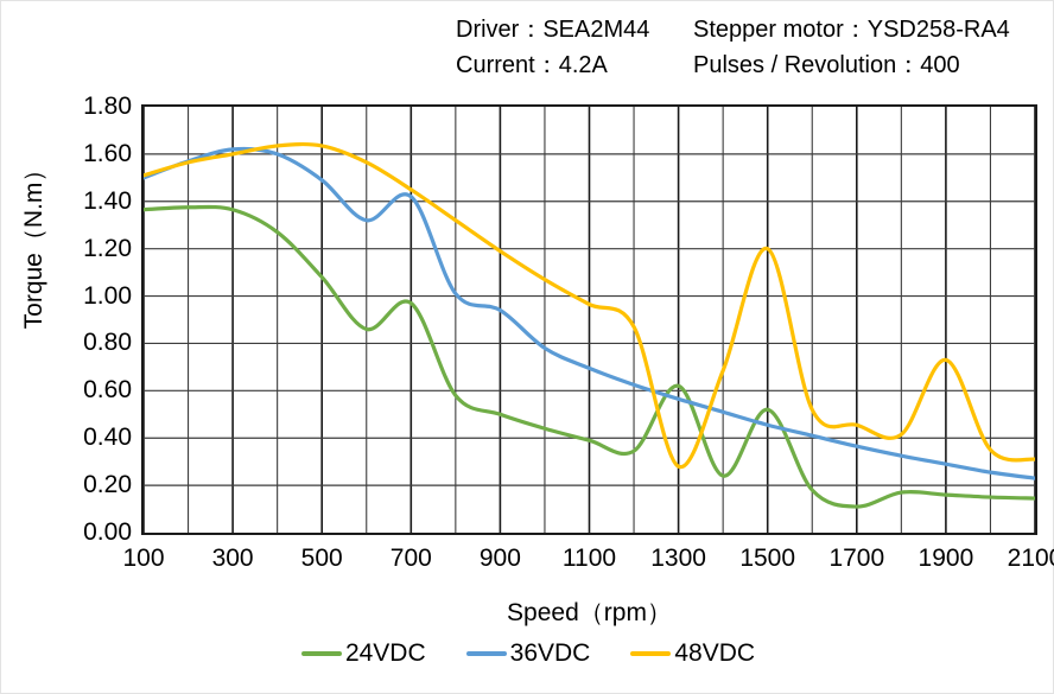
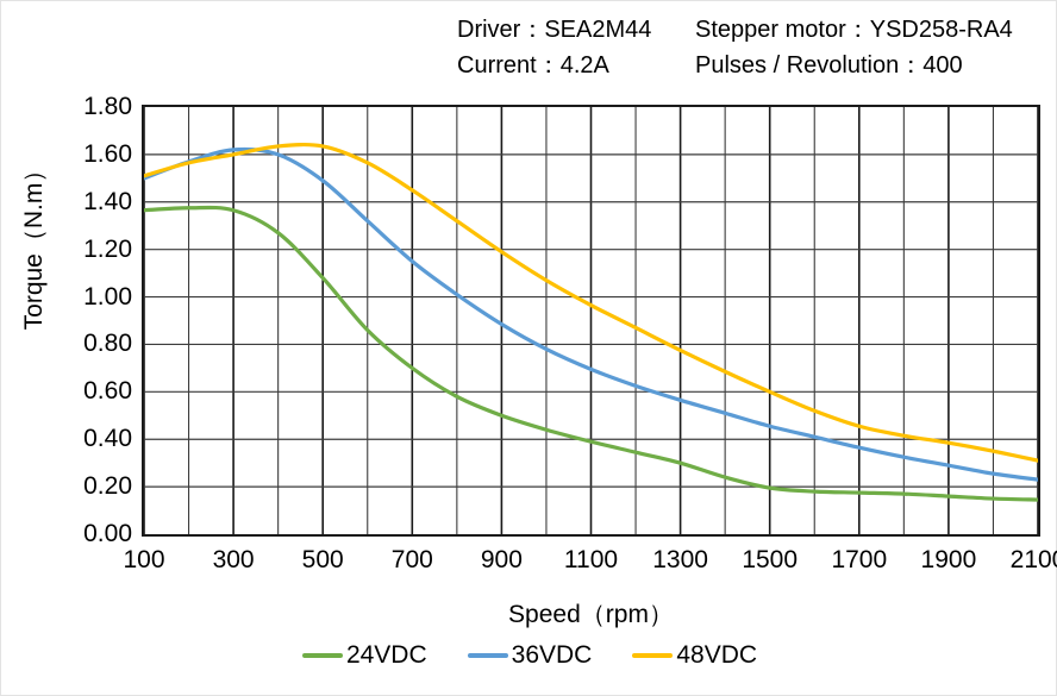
24VDC/700: 0.97 -> 0.70
36VDC/700: 1.42 -> 1.15
36VDC/900: 0.94 -> 0.89
24VDC/1300: 0.62 -> 0.30
48VDC/1300: 0.28 -> 0.78
24VDC/1500: 0.52 -> 0.20
48VDC/1500: 1.20 -> 0.60
24VDC/1700: 0.11 -> 0.17
48VDC/1900: 0.73 -> 0.39
